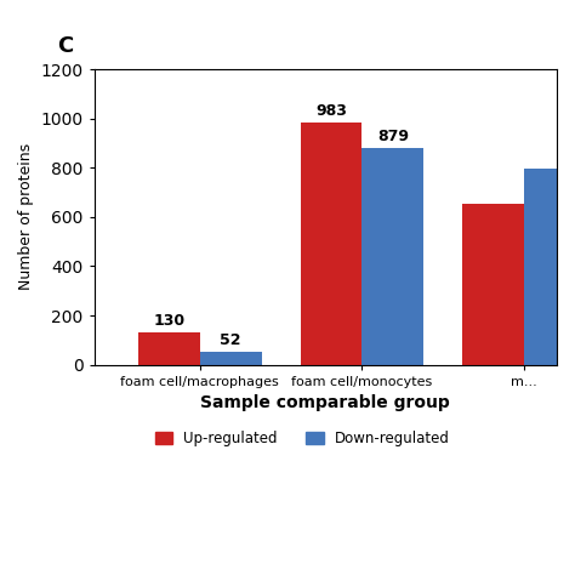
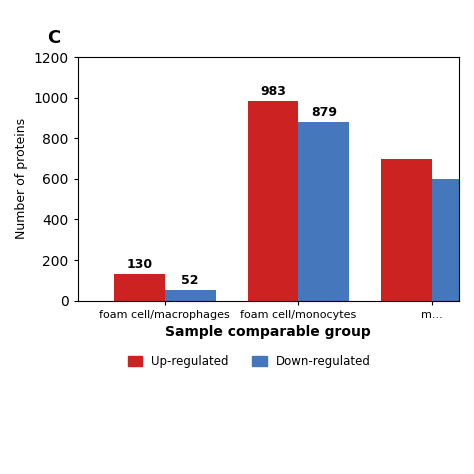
Up-regulated/m...: 655 -> 700
Down-regulated/m...: 795 -> 600
